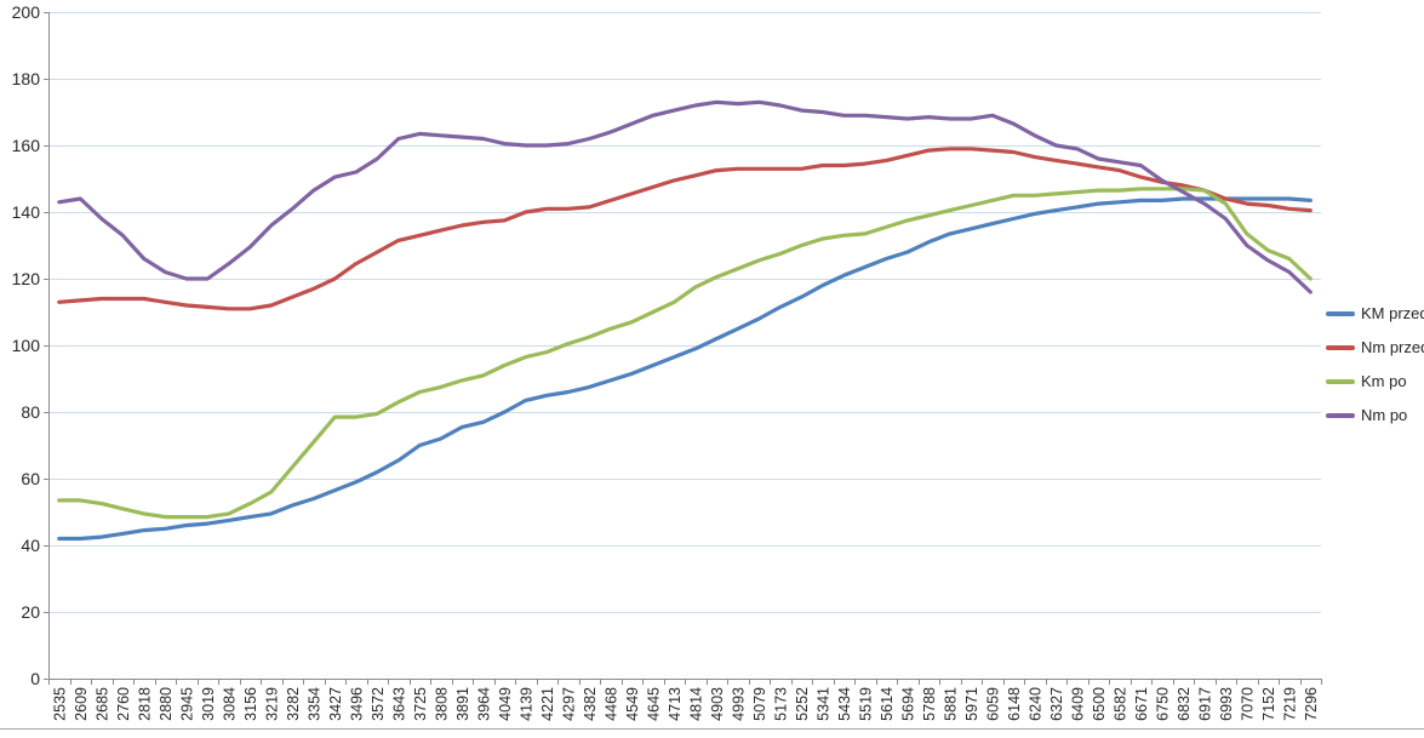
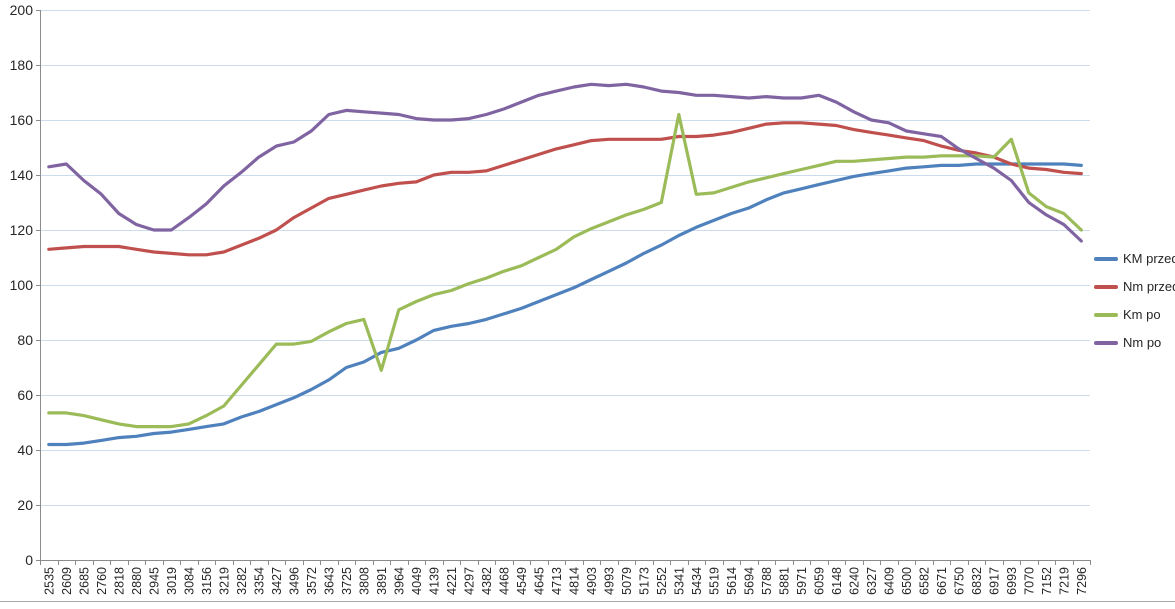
Km po/3891: 90 -> 69
Km po/5341: 132 -> 162
Km po/6993: 142 -> 153
